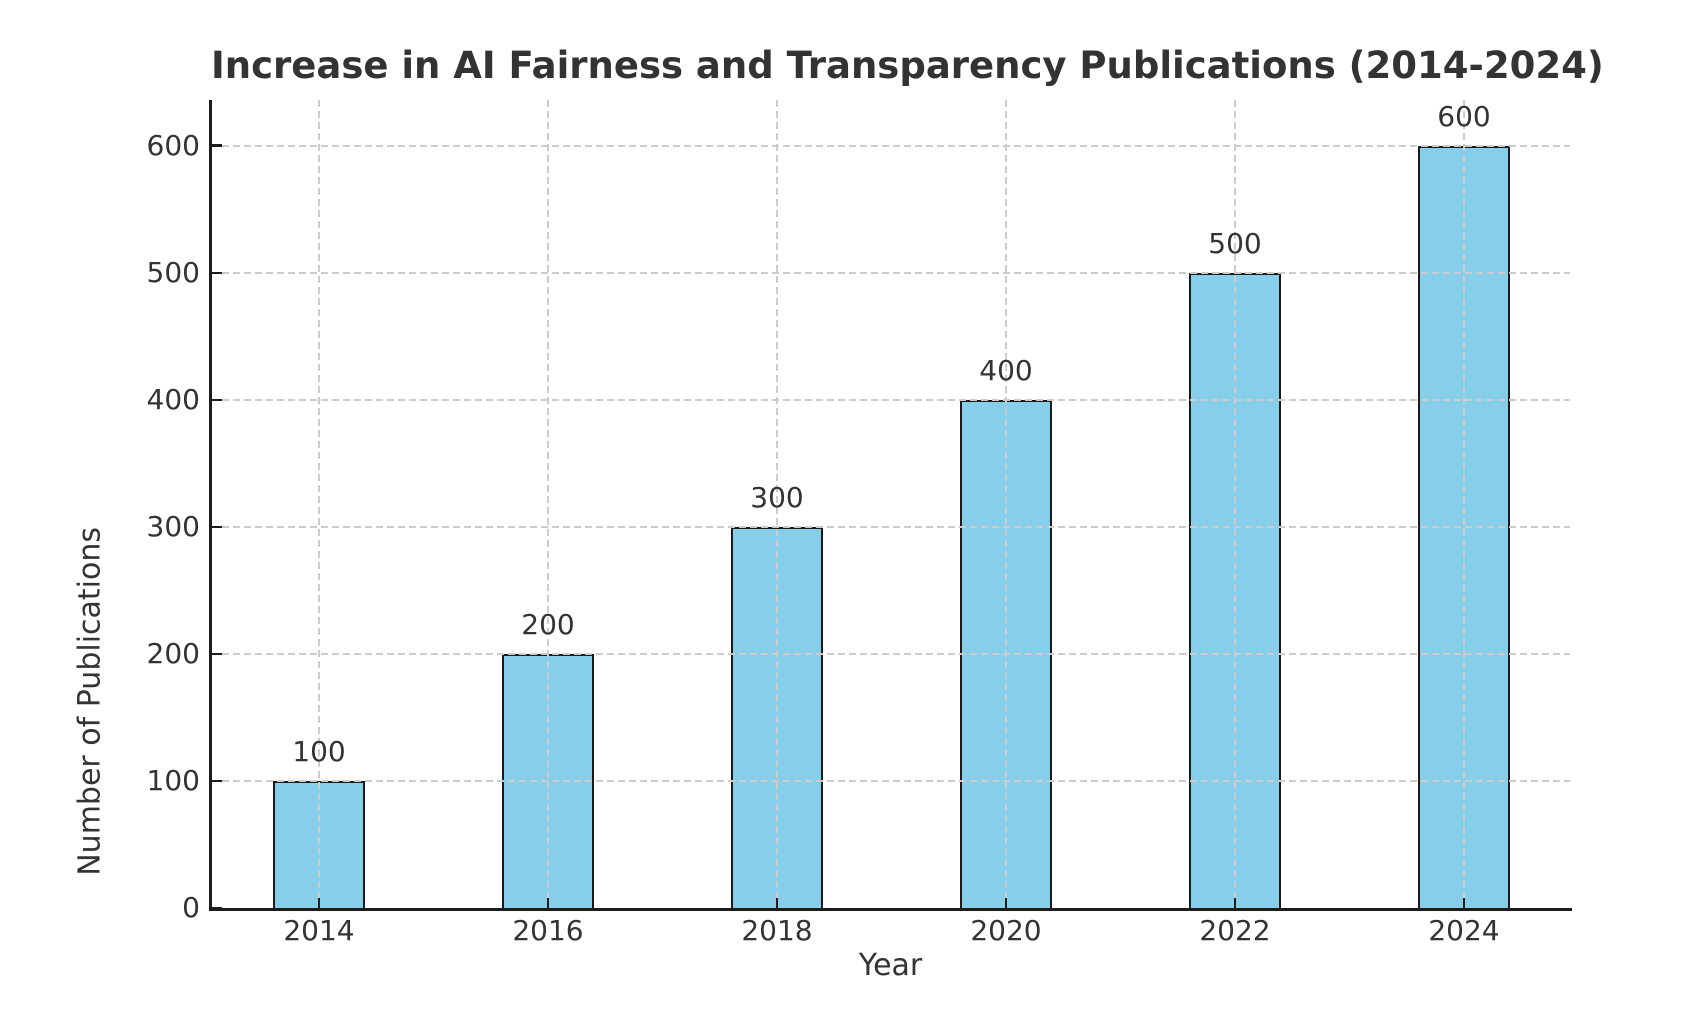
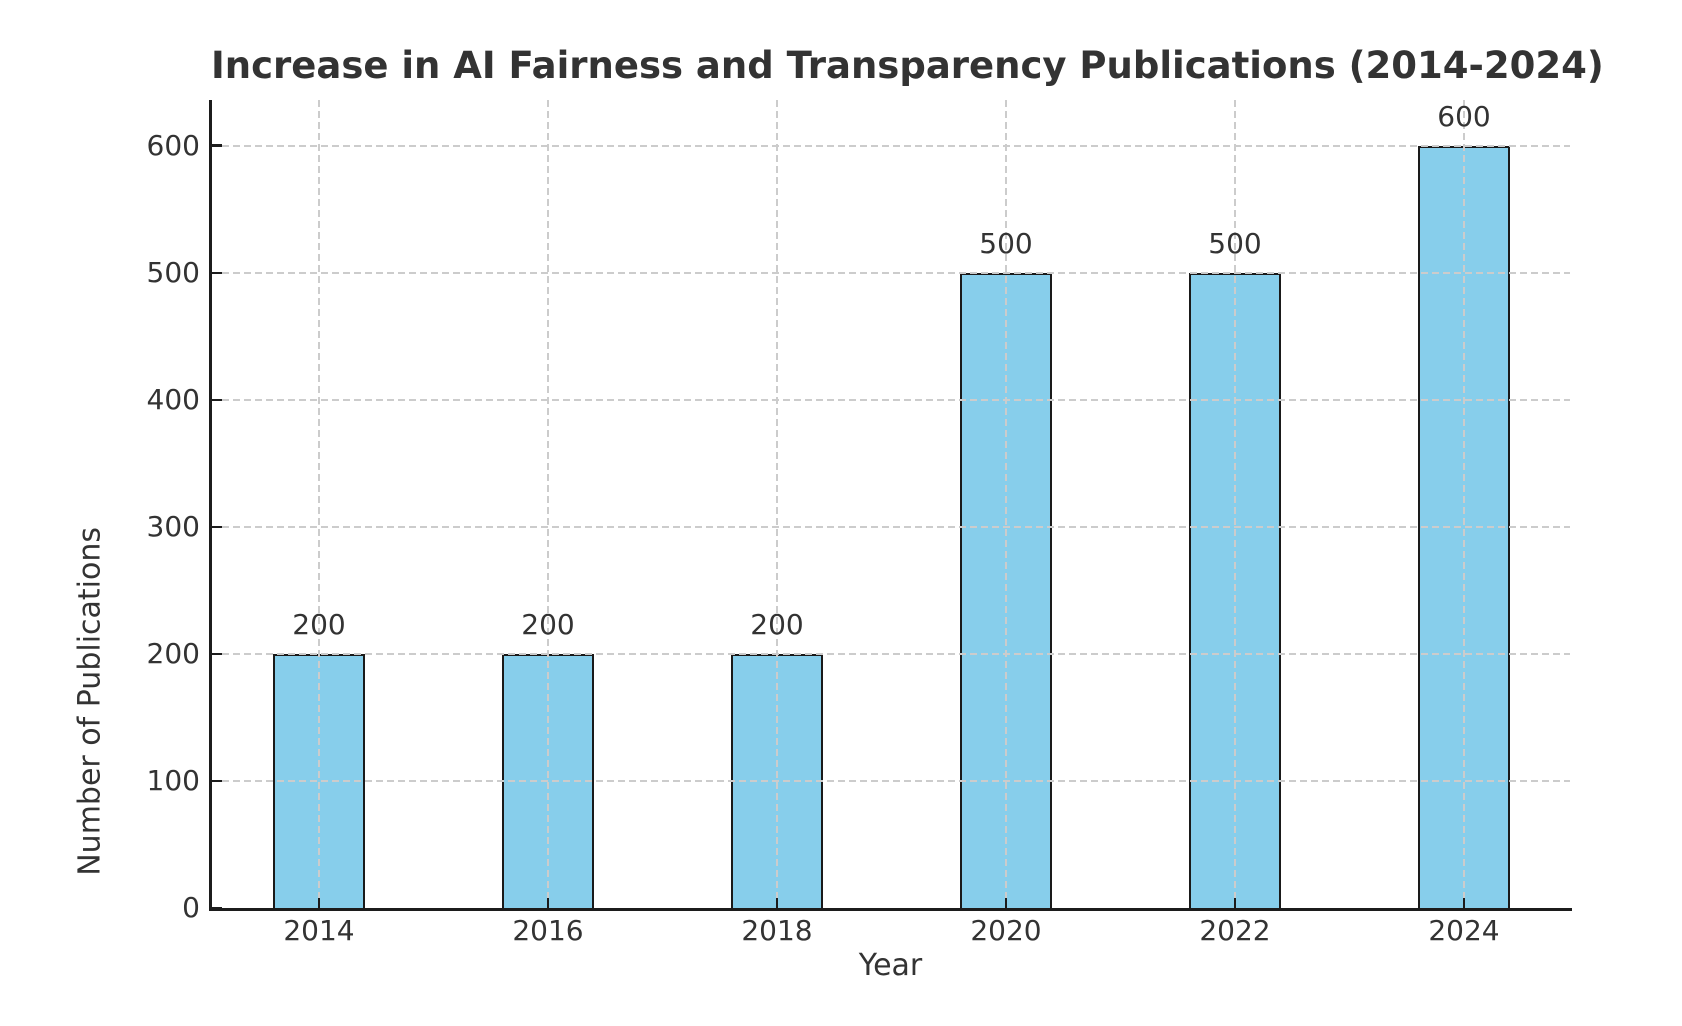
2014: 100 -> 200
2018: 300 -> 200
2020: 400 -> 500
